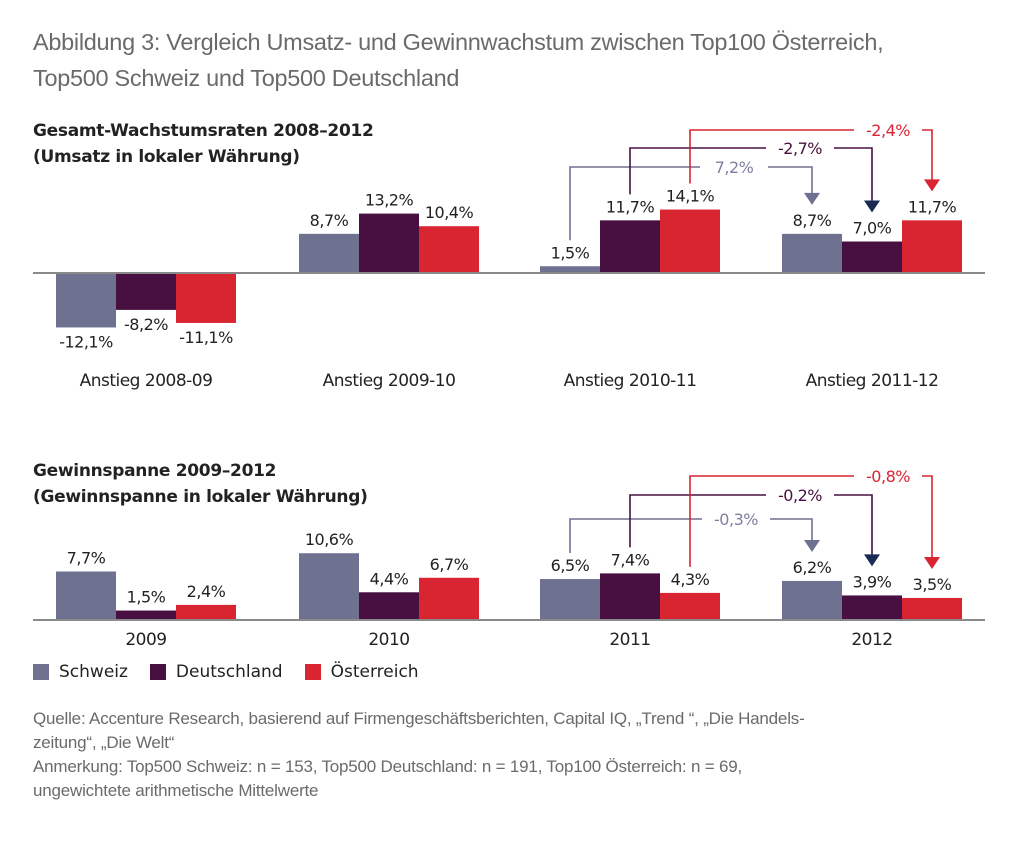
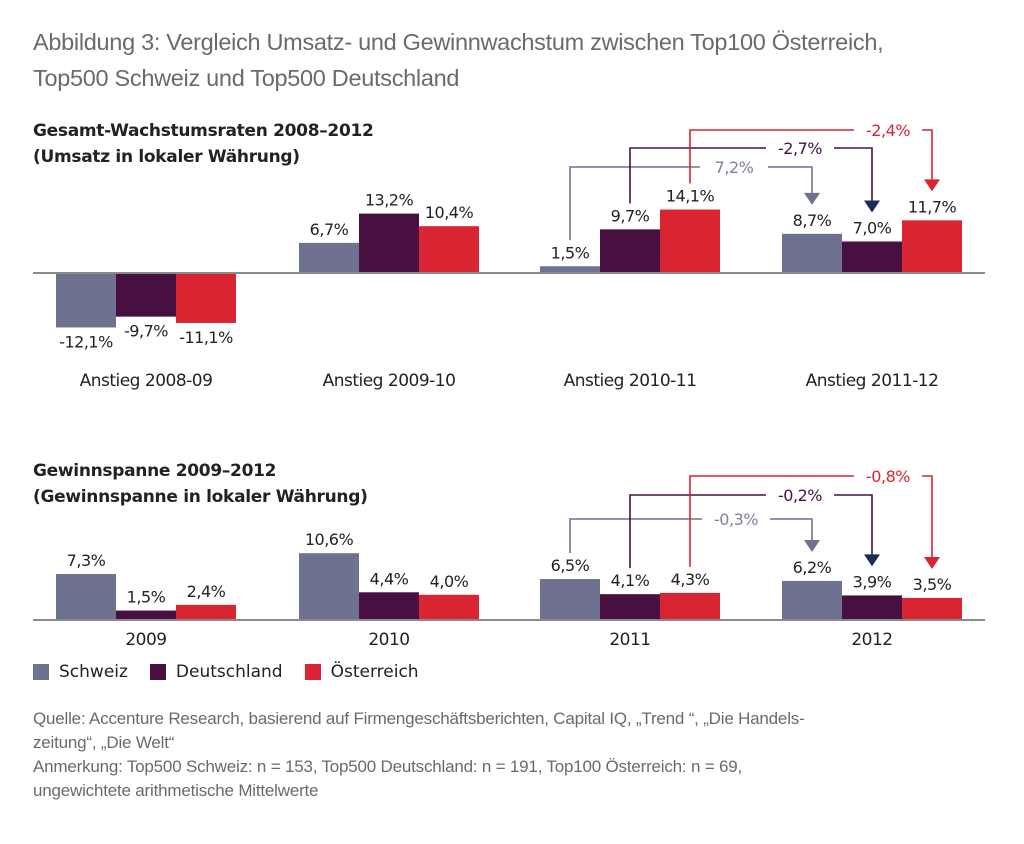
Gesamt-Wachstumsraten 2008–2012/Deutschland/Anstieg 2008-09: -8,2% -> -9,7%
Gesamt-Wachstumsraten 2008–2012/Schweiz/Anstieg 2009-10: 8,7% -> 6,7%
Gesamt-Wachstumsraten 2008–2012/Deutschland/Anstieg 2010-11: 11,7% -> 9,7%
Gewinnspanne 2009–2012/Schweiz/2009: 7,7% -> 7,3%
Gewinnspanne 2009–2012/Österreich/2010: 6,7% -> 4,0%
Gewinnspanne 2009–2012/Deutschland/2011: 7,4% -> 4,1%
